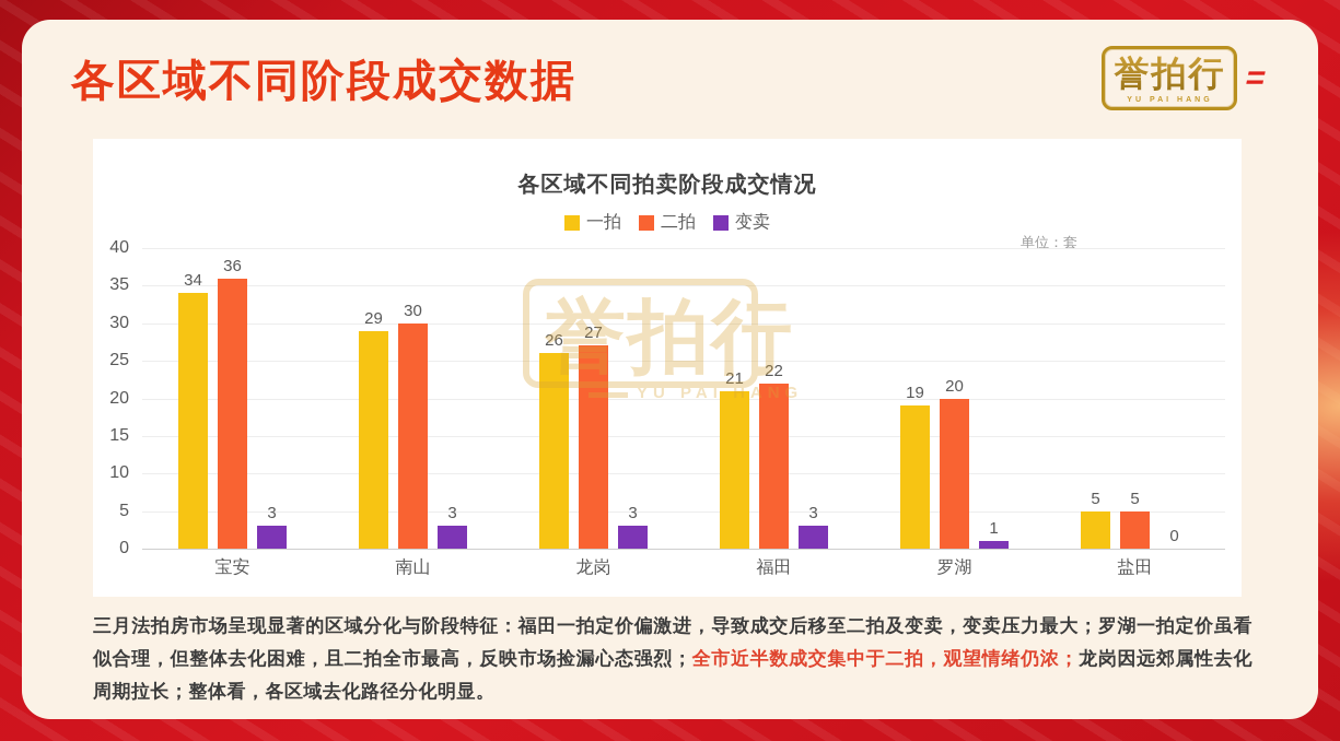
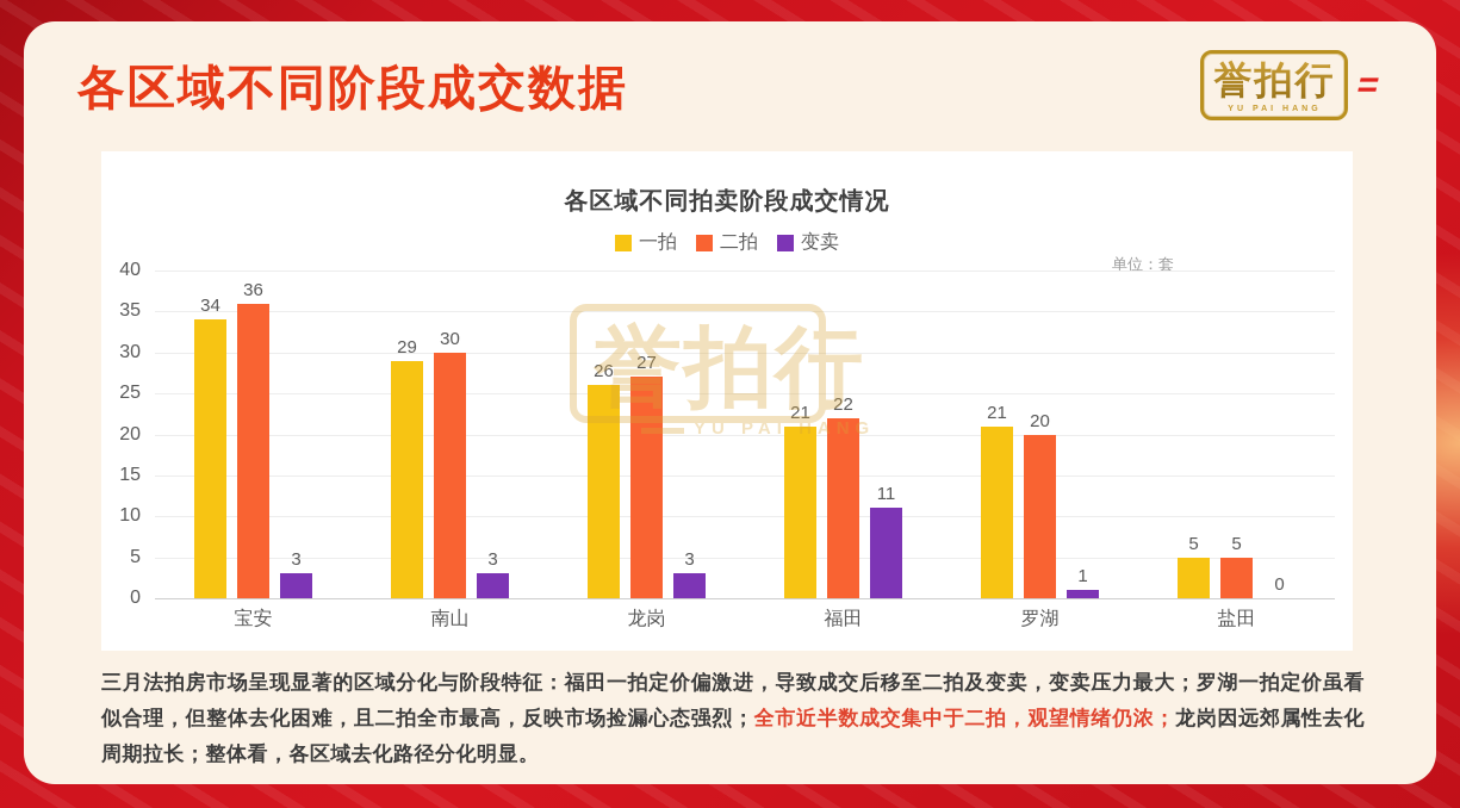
变卖/福田: 3 -> 11
一拍/罗湖: 19 -> 21
